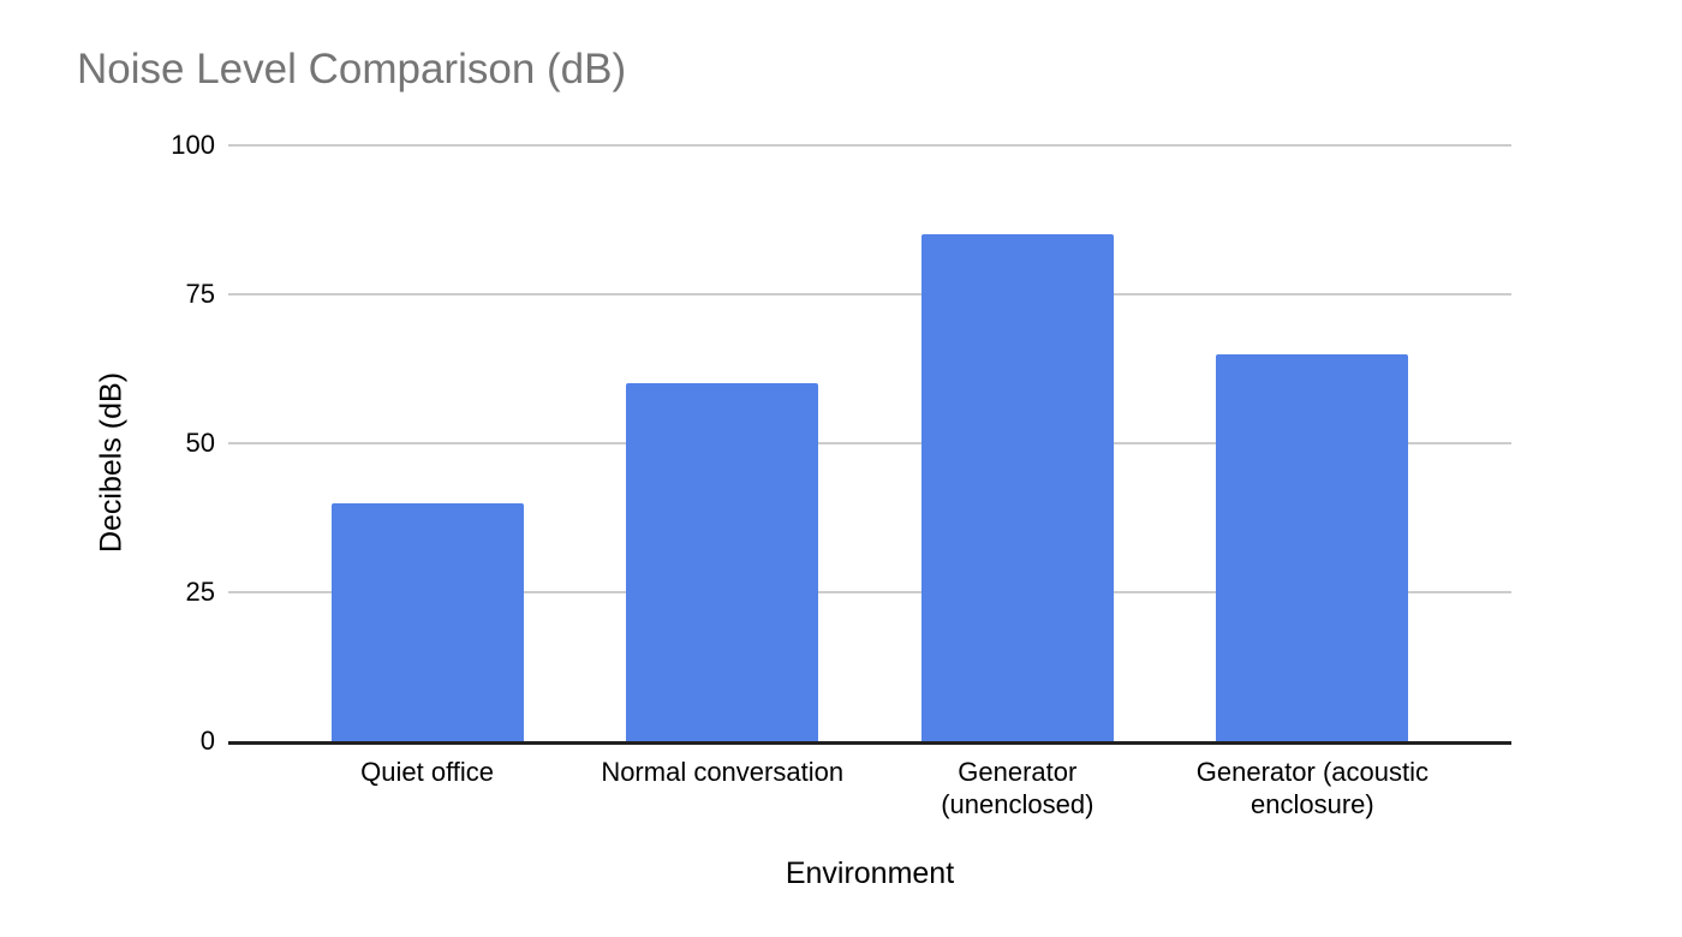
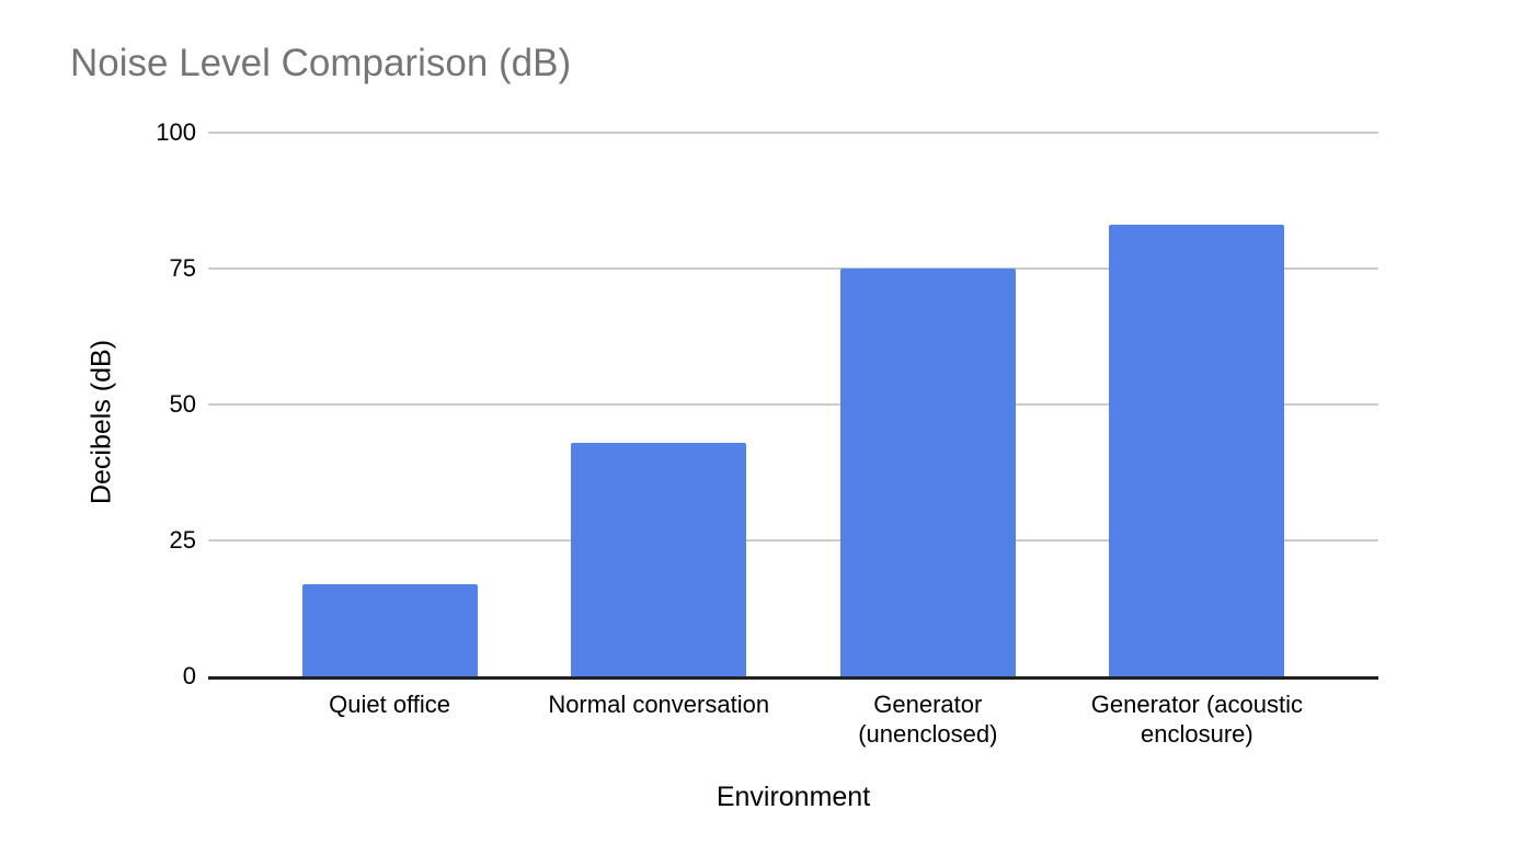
Quiet office: 40 -> 17
Normal conversation: 60 -> 43
Generator (unenclosed): 85 -> 75
Generator (acoustic enclosure): 65 -> 83
